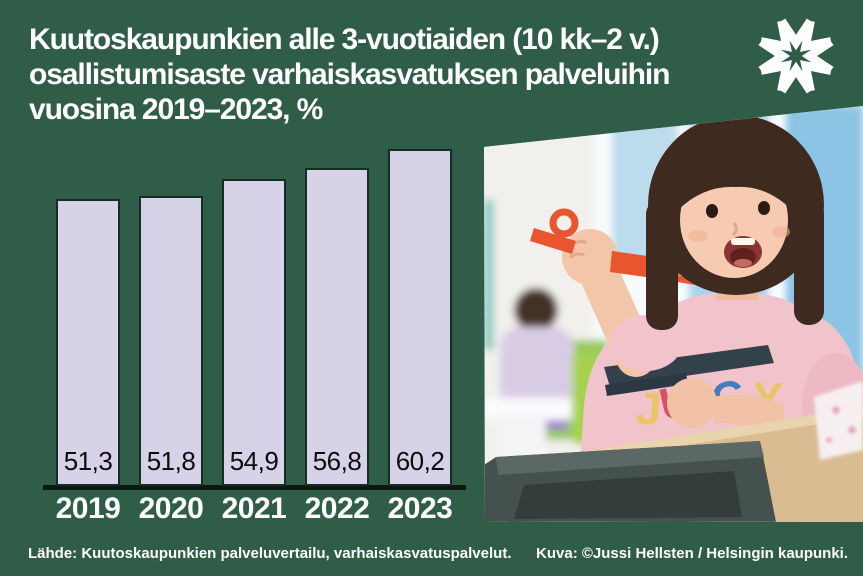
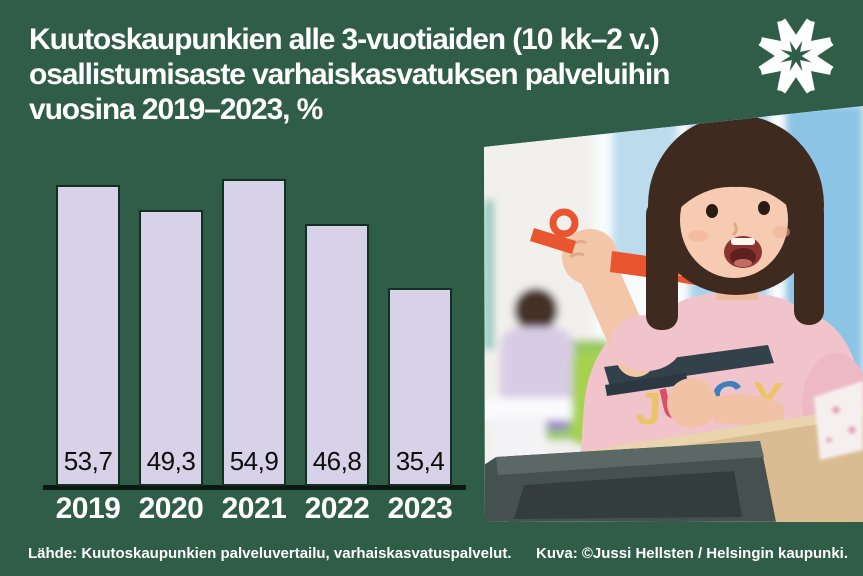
2019: 51,3 -> 53,7
2020: 51,8 -> 49,3
2022: 56,8 -> 46,8
2023: 60,2 -> 35,4
